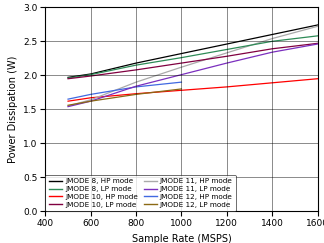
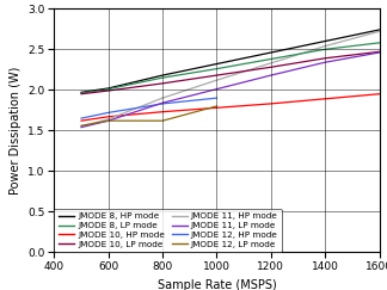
JMODE 12, LP mode/800: 1.72 -> 1.62
